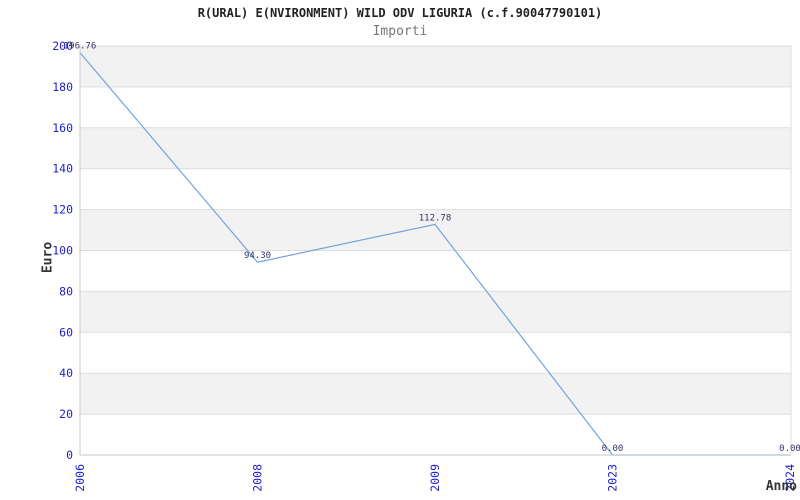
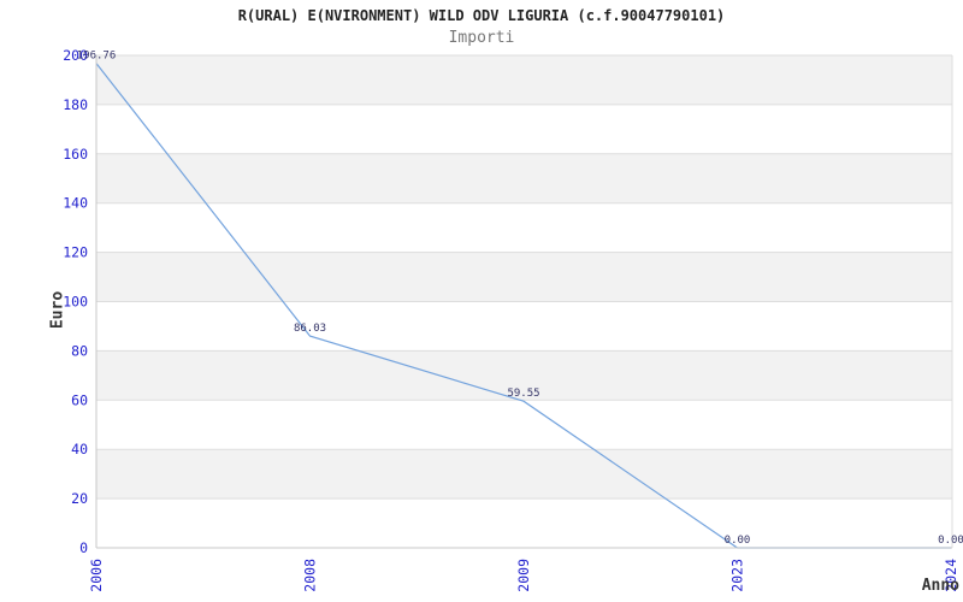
2008: 94.30 -> 86.03
2009: 112.78 -> 59.55
